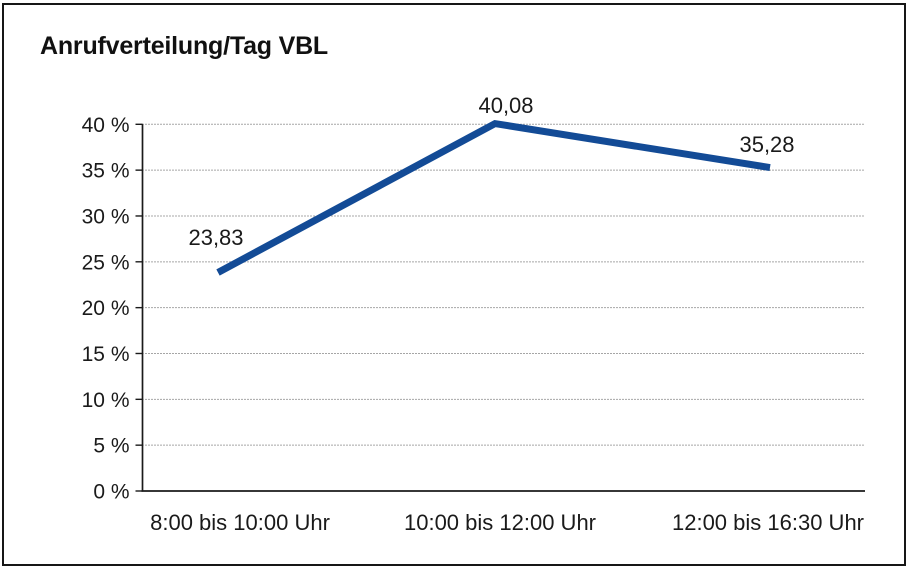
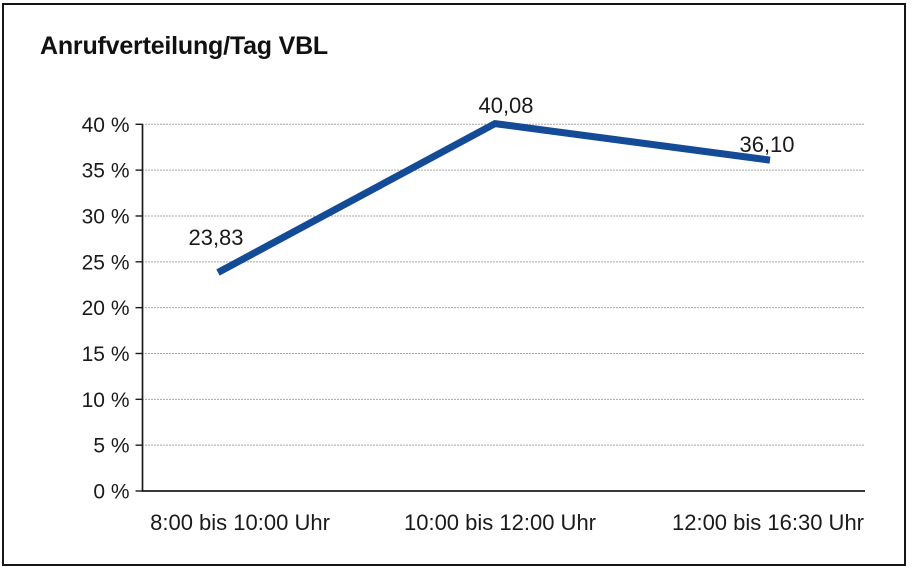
12:00 bis 16:30 Uhr: 35,28 -> 36,10
